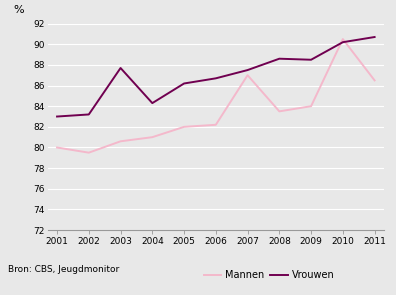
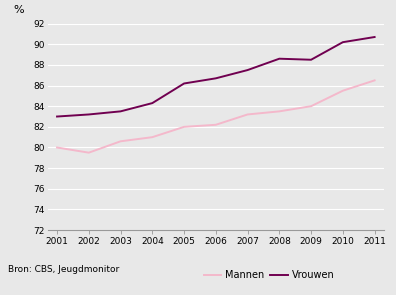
Vrouwen/2003: 87.7 -> 83.5
Mannen/2007: 87.0 -> 83.2
Mannen/2010: 90.5 -> 85.5
